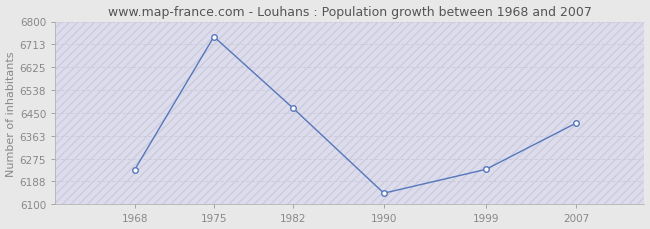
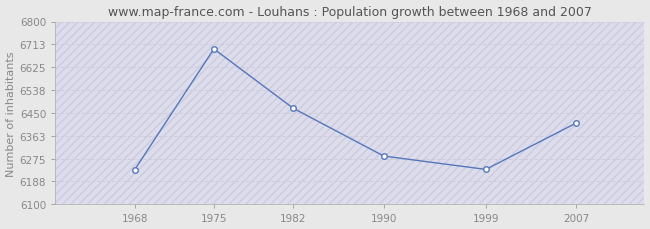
1975: 6742 -> 6695
1990: 6143 -> 6285
